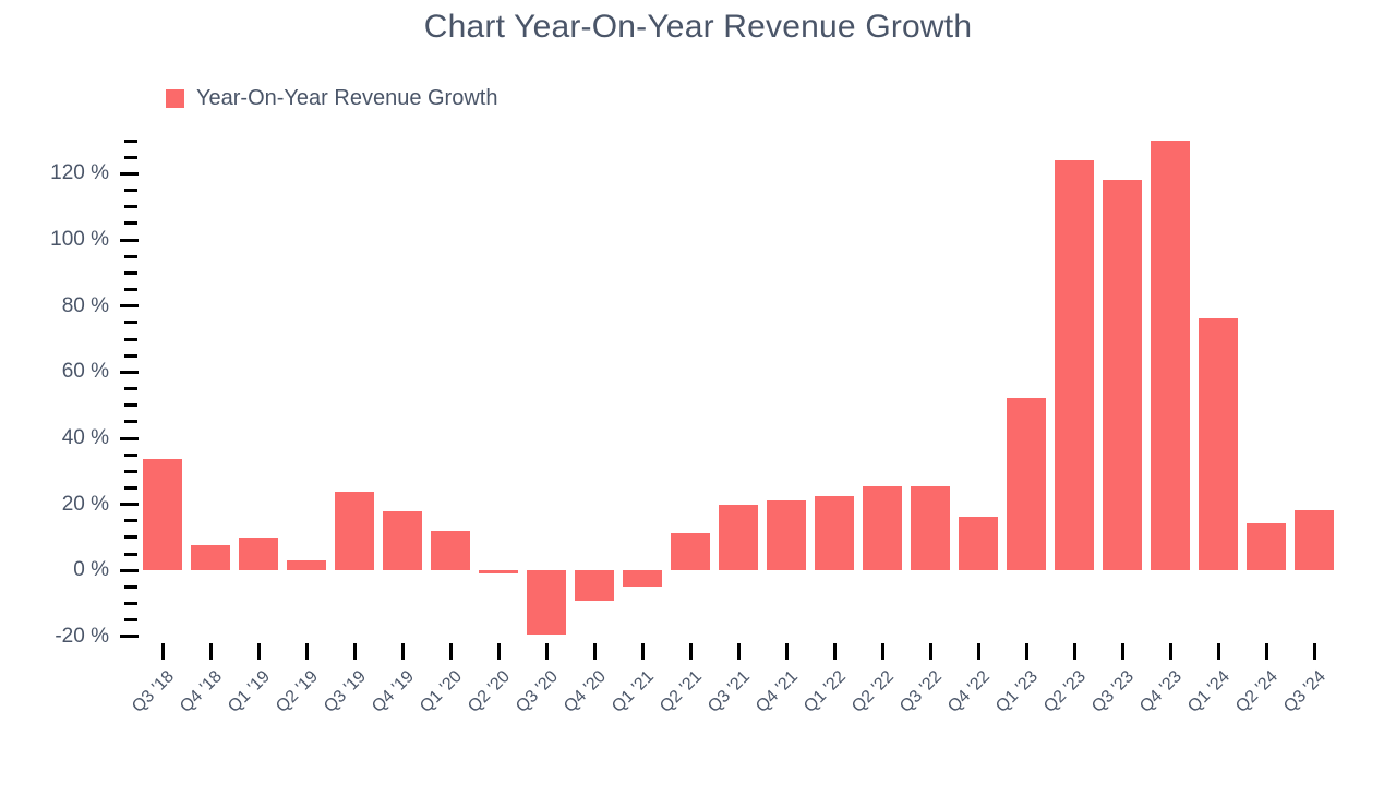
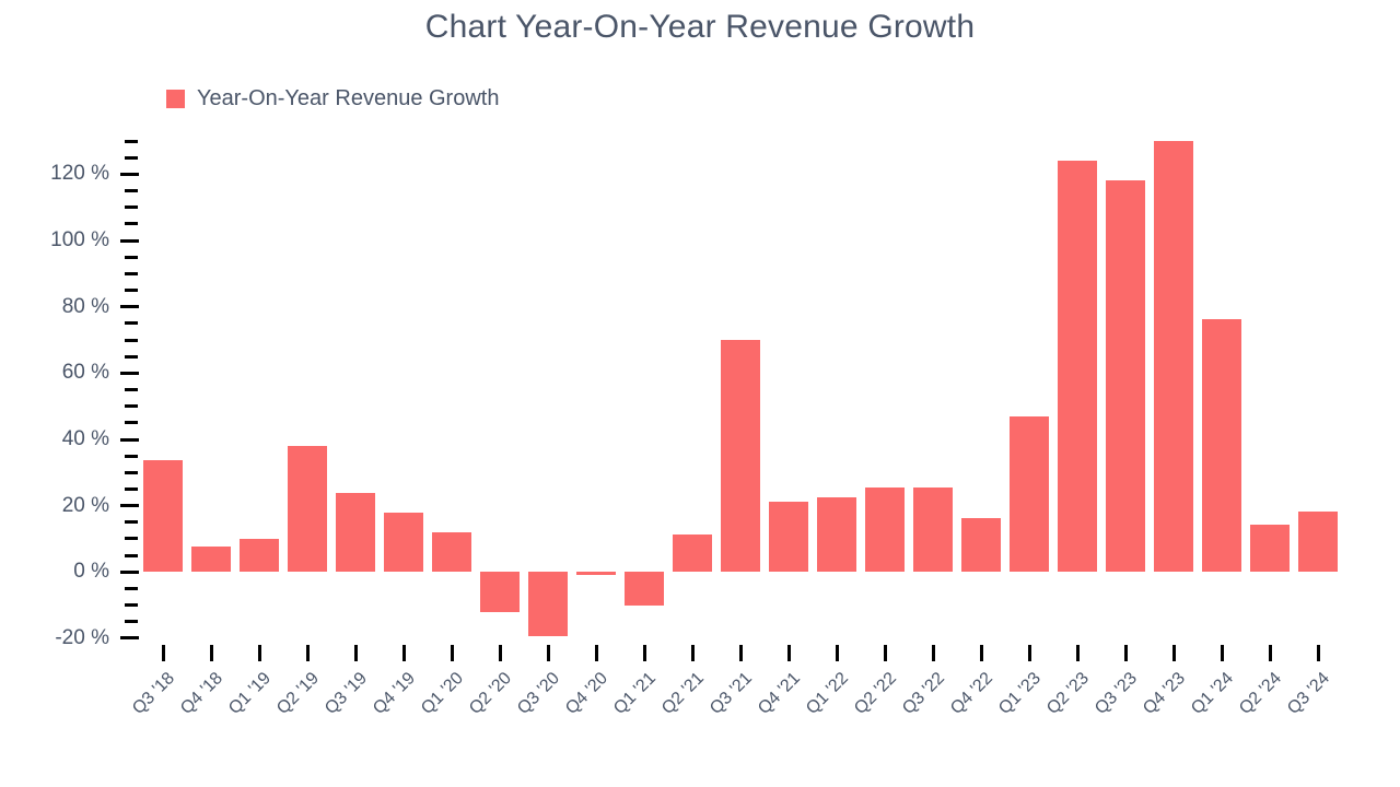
Q2 '19: 3% -> 38%
Q2 '20: -1% -> -12%
Q4 '20: -9% -> -1%
Q1 '21: -5% -> -10%
Q3 '21: 20% -> 70%
Q1 '23: 52% -> 47%
